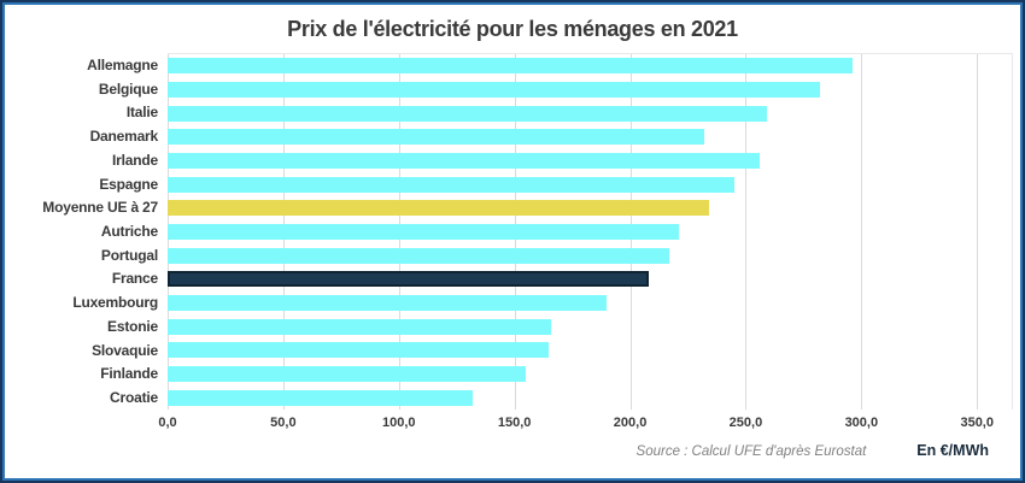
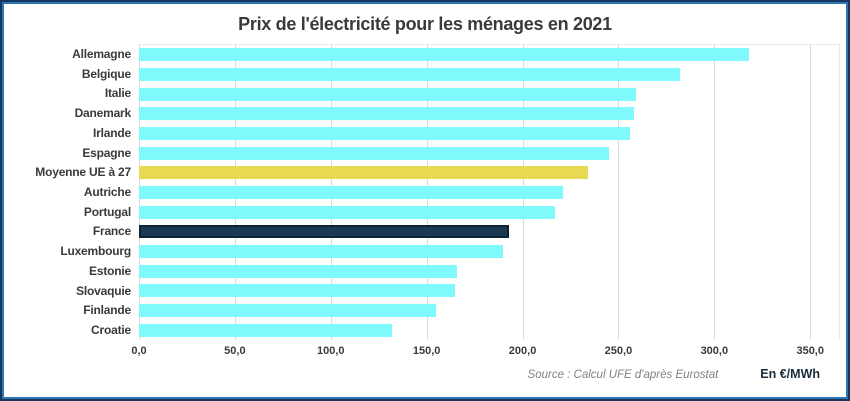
Allemagne: 296 -> 318
Danemark: 232 -> 258
France: 208 -> 193
